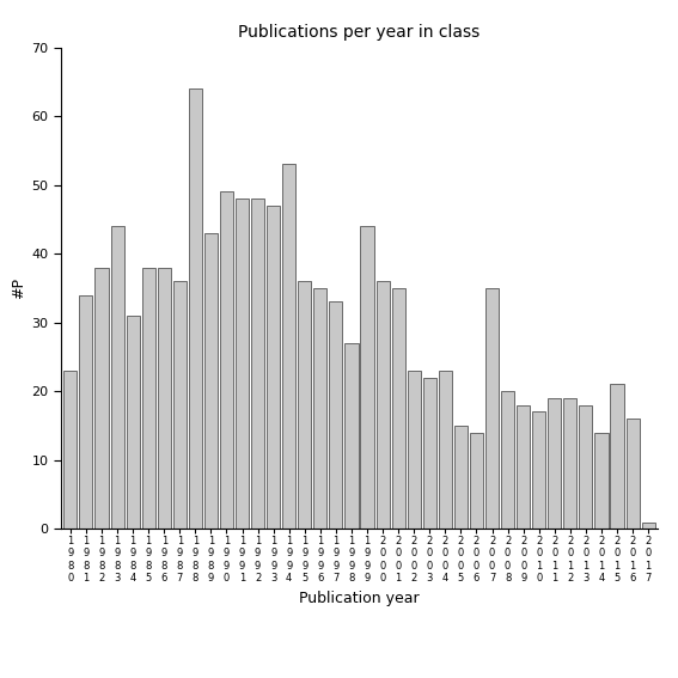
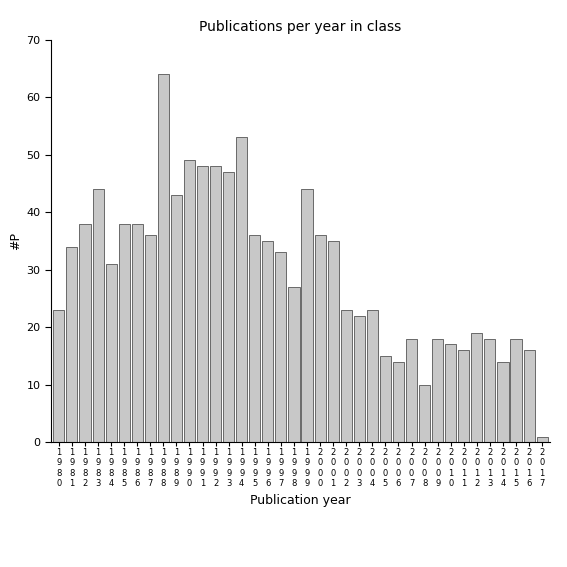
2 0 0 7: 35 -> 18
2 0 0 8: 20 -> 10
2 0 1 1: 19 -> 16
2 0 1 5: 21 -> 18
